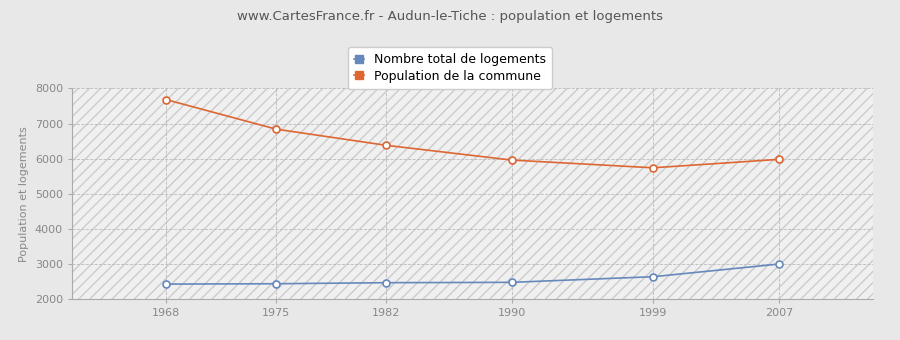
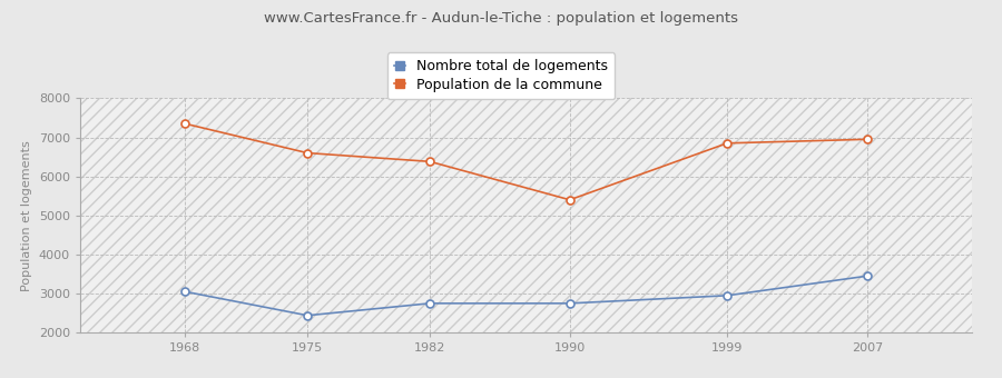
Nombre total de logements/1968: 2430 -> 3050
Population de la commune/1968: 7680 -> 7350
Population de la commune/1975: 6840 -> 6600
Nombre total de logements/1982: 2470 -> 2750
Nombre total de logements/1990: 2480 -> 2750
Population de la commune/1990: 5960 -> 5400
Nombre total de logements/1999: 2640 -> 2950
Population de la commune/1999: 5740 -> 6850
Nombre total de logements/2007: 3000 -> 3450
Population de la commune/2007: 5980 -> 6950
